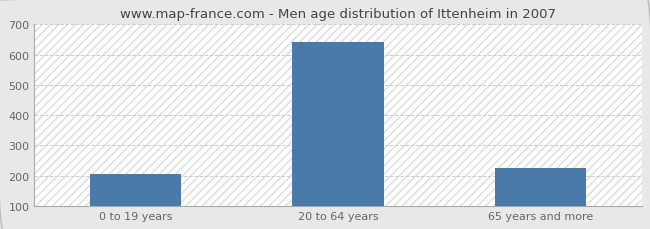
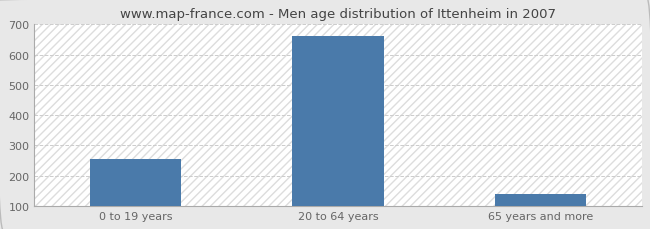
0 to 19 years: 205 -> 255
20 to 64 years: 640 -> 660
65 years and more: 225 -> 140
